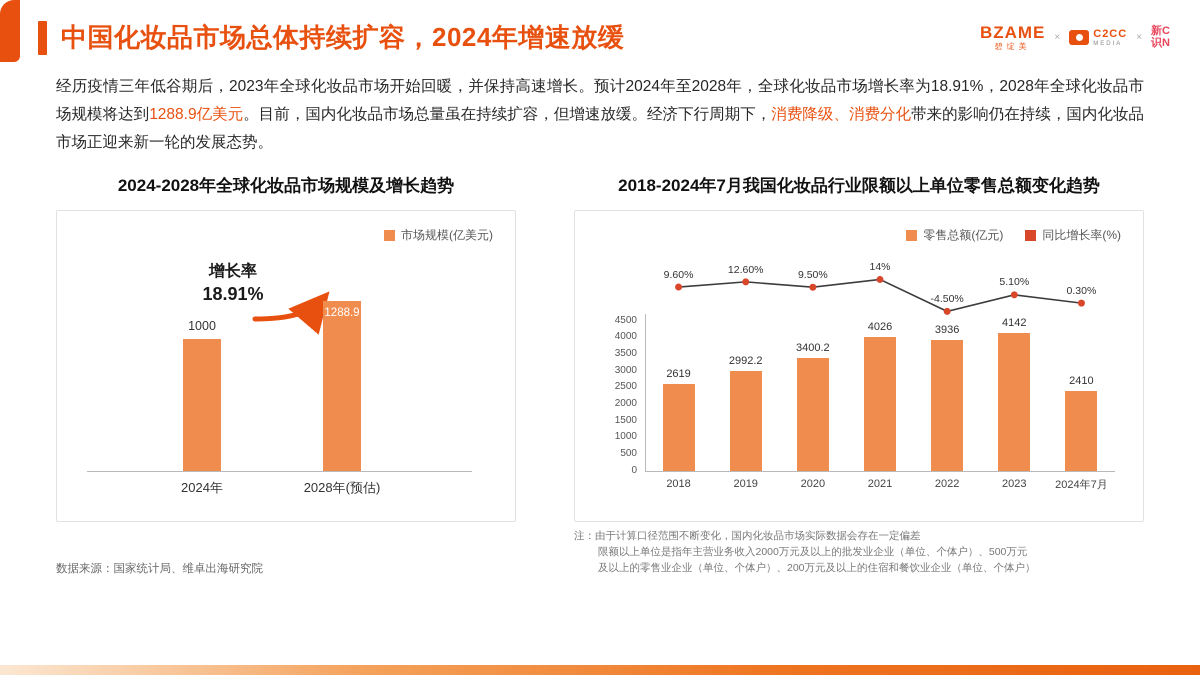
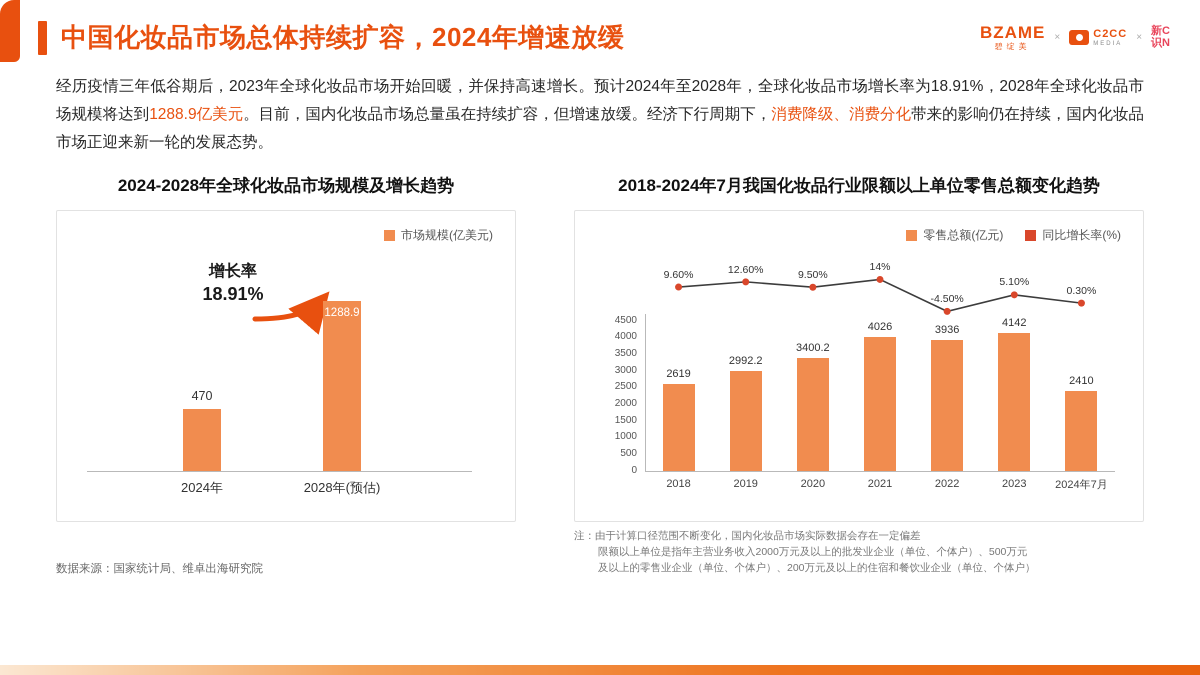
2024-2028年全球化妆品市场规模及增长趋势/2024年: 1000 -> 470
